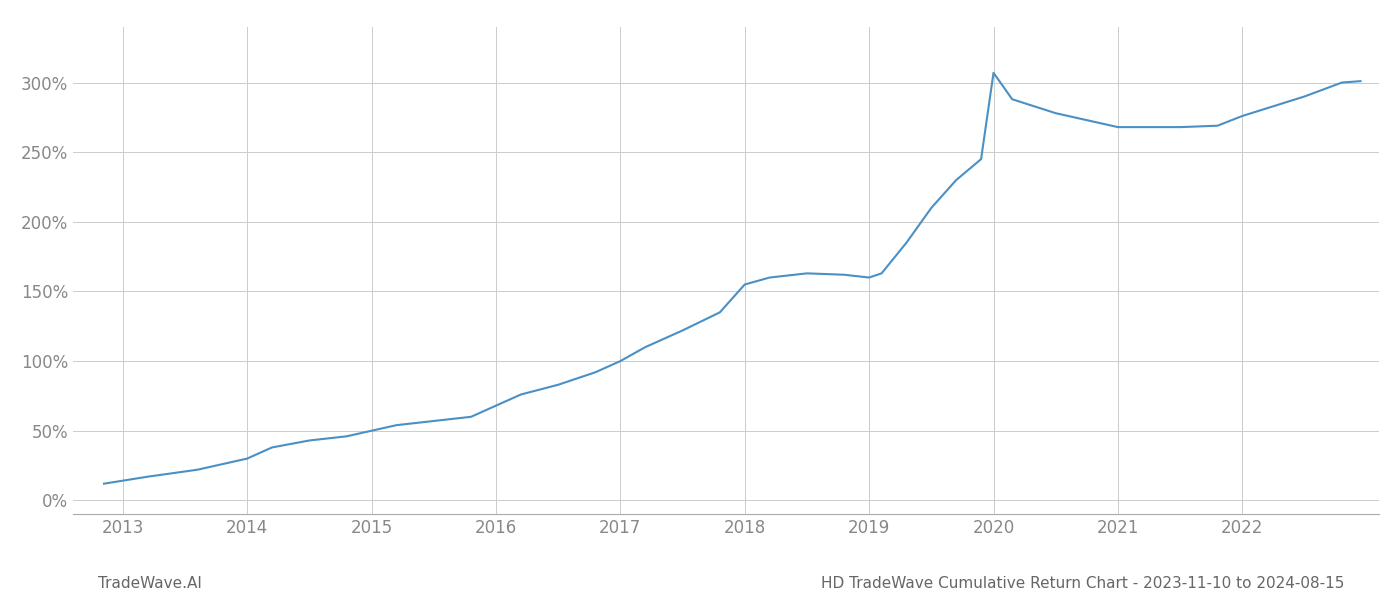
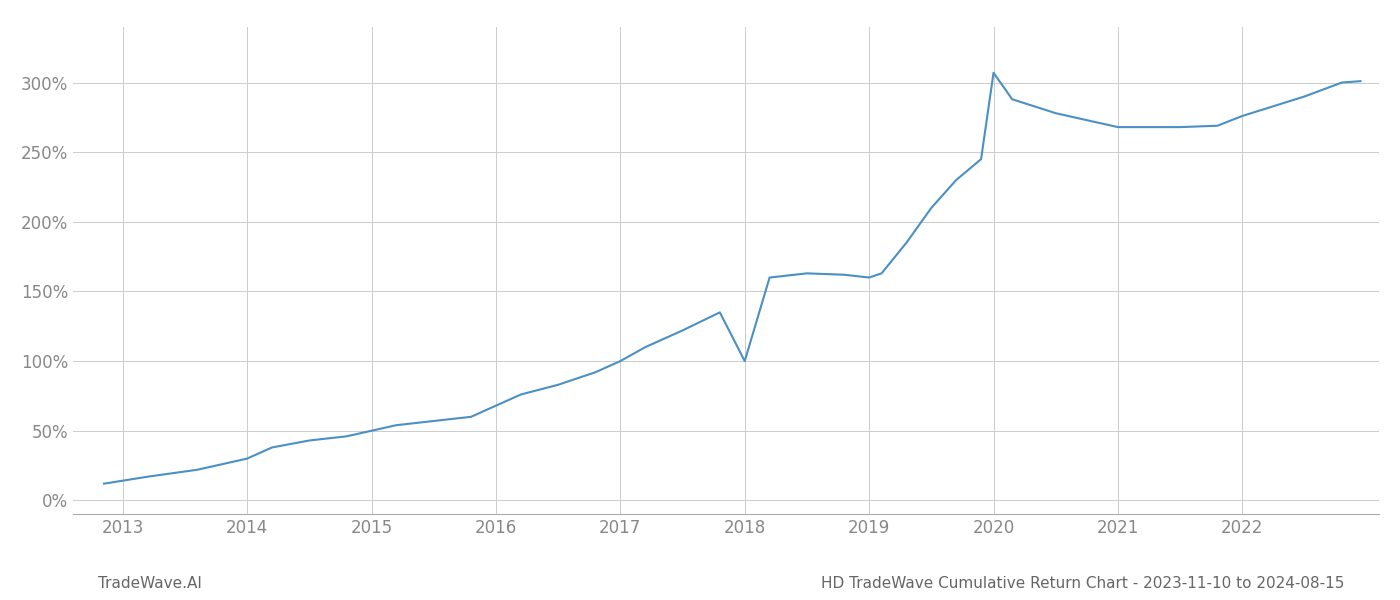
2018: 155% -> 100%
